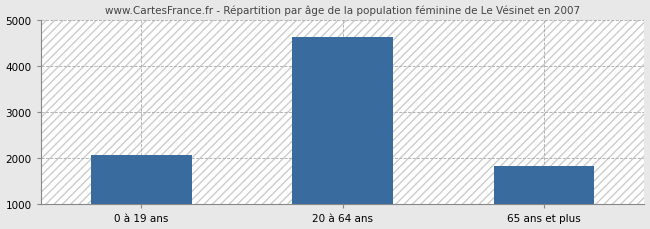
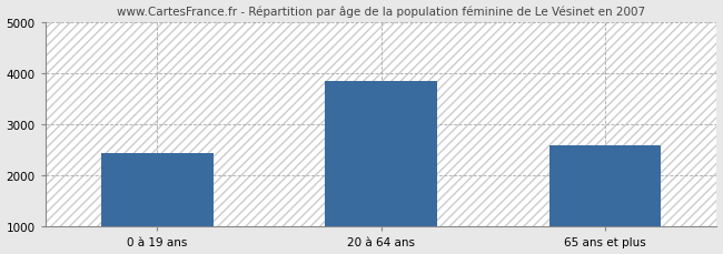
0 à 19 ans: 2080 -> 2450
20 à 64 ans: 4640 -> 3850
65 ans et plus: 1830 -> 2600
